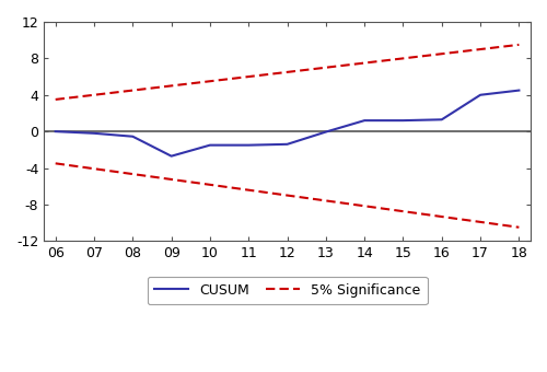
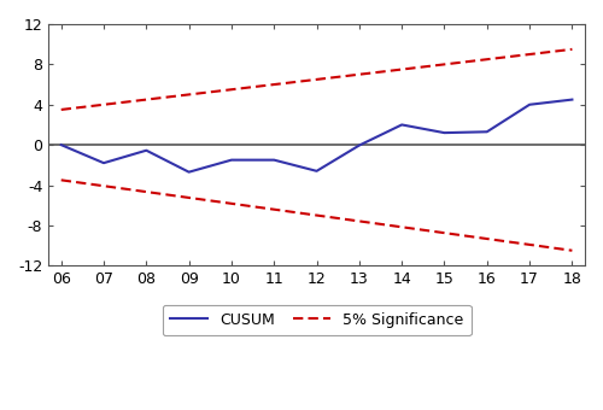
07: -0.2 -> -1.8
12: -1.4 -> -2.6
14: 1.2 -> 2.0
